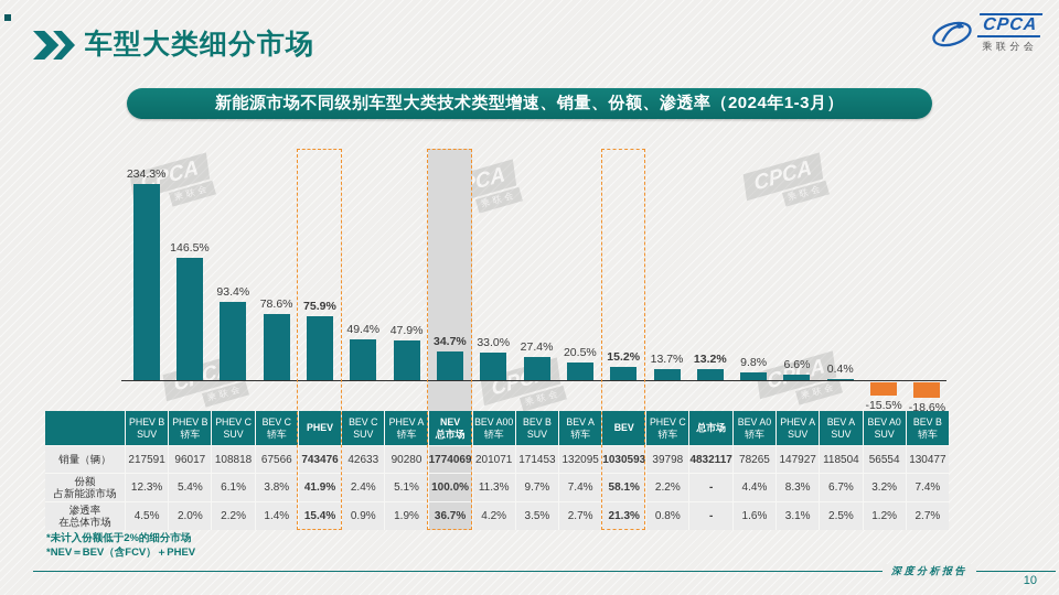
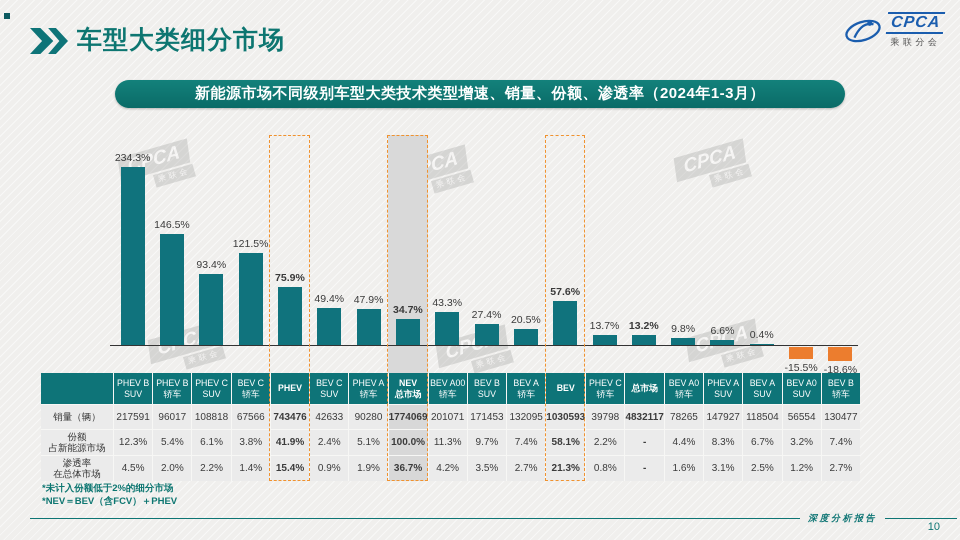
BEV C 轿车: 78.6% -> 121.5%
BEV A00 轿车: 33.0% -> 43.3%
BEV: 15.2% -> 57.6%
